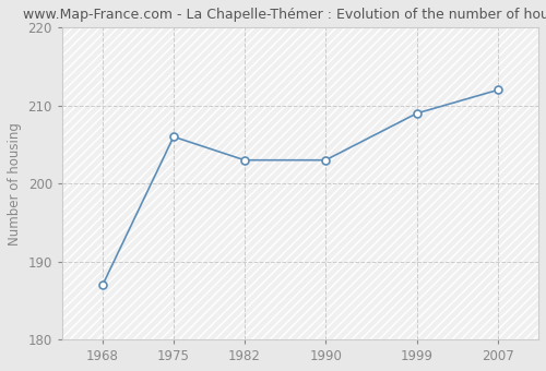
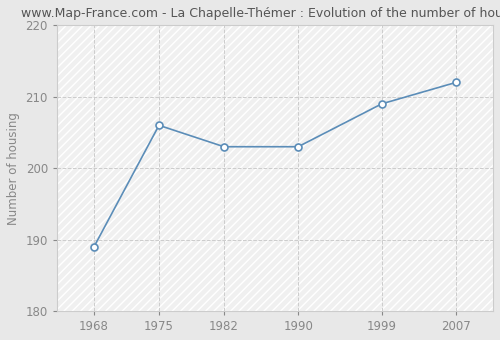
1968: 187 -> 189
